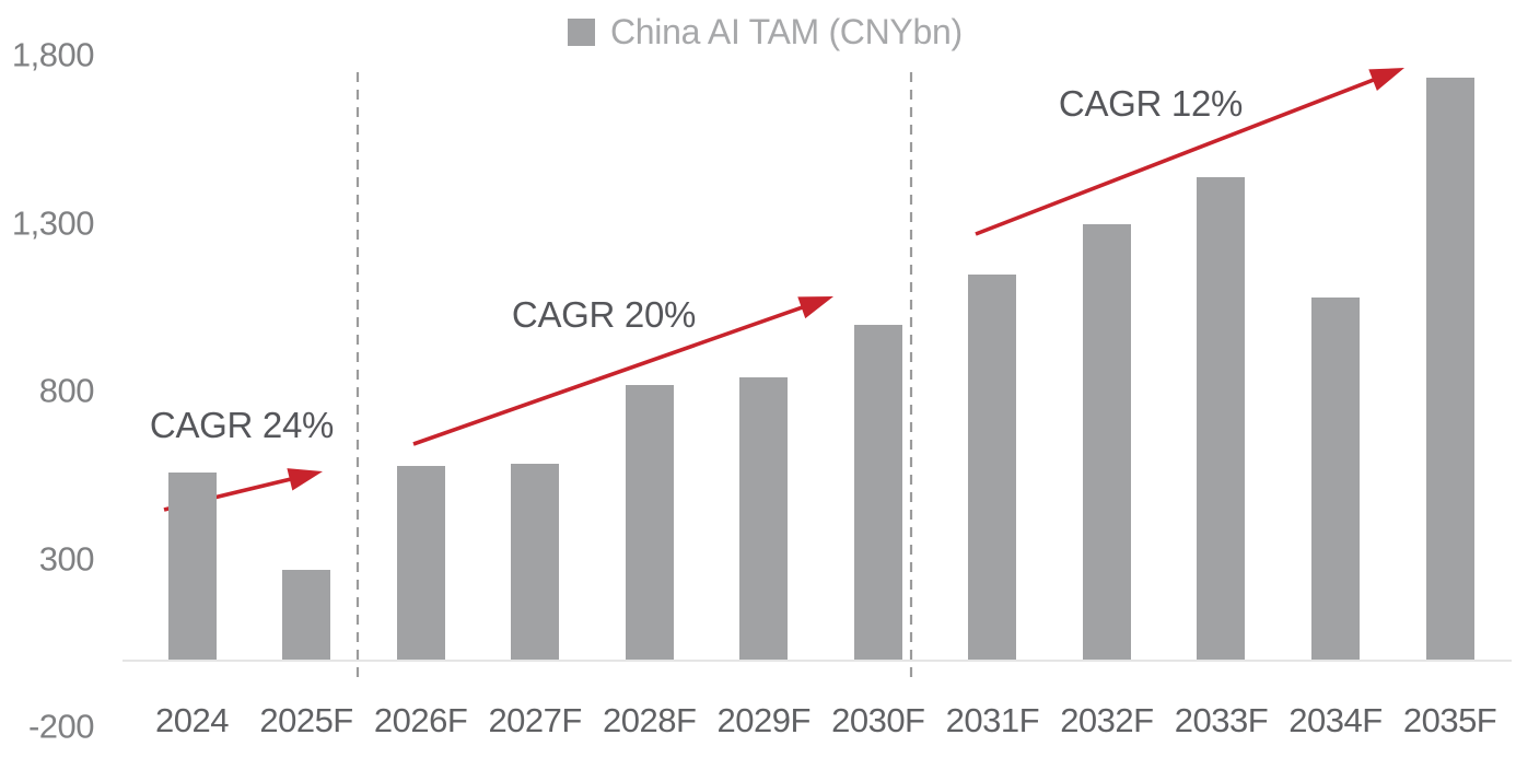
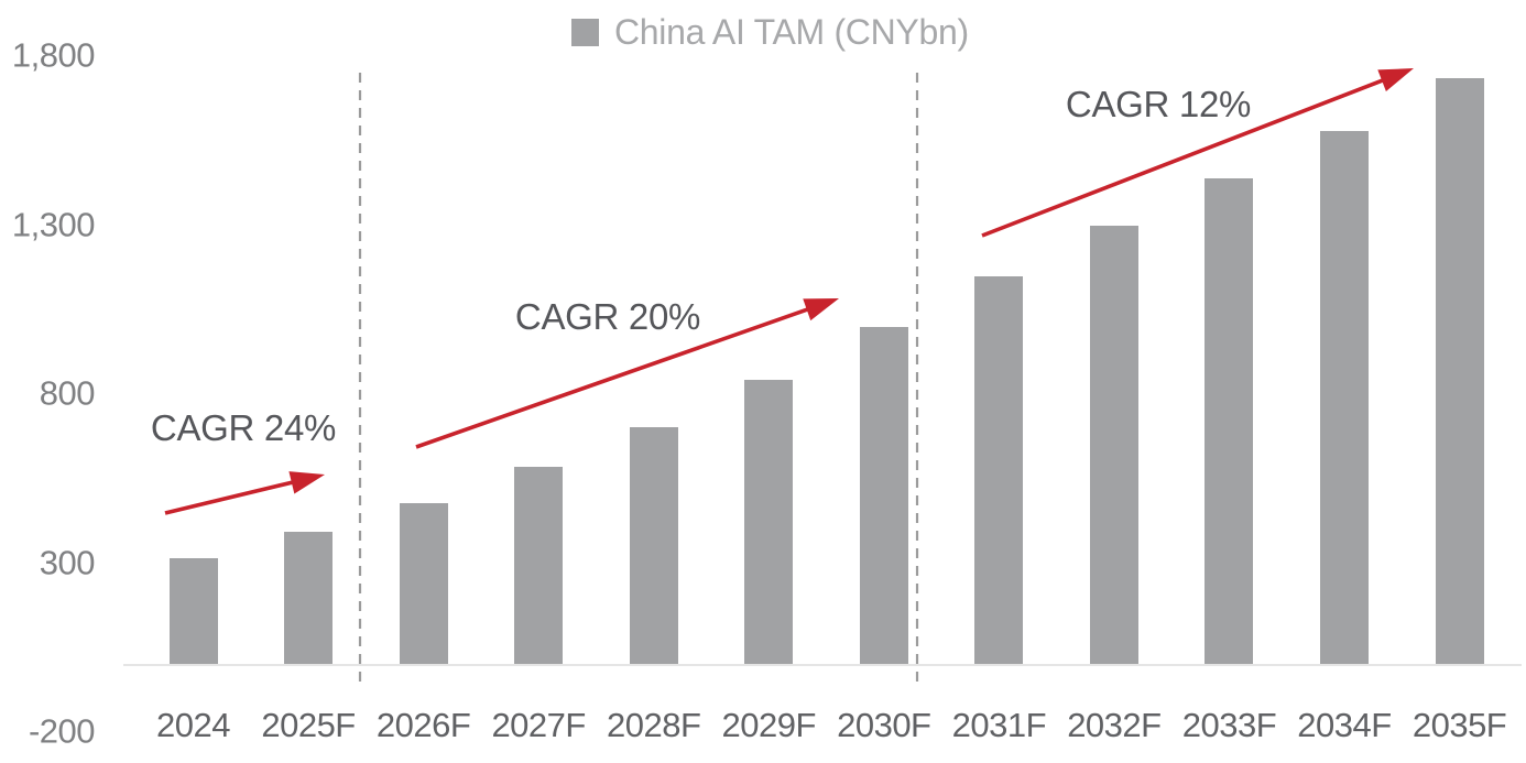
2024: 560 -> 320
2025F: 270 -> 400
2026F: 580 -> 480
2028F: 820 -> 700
2034F: 1080 -> 1580
